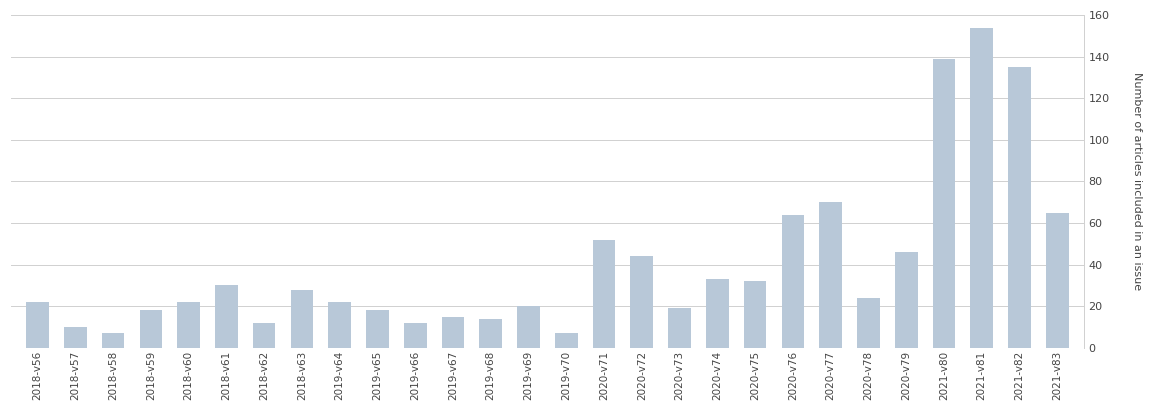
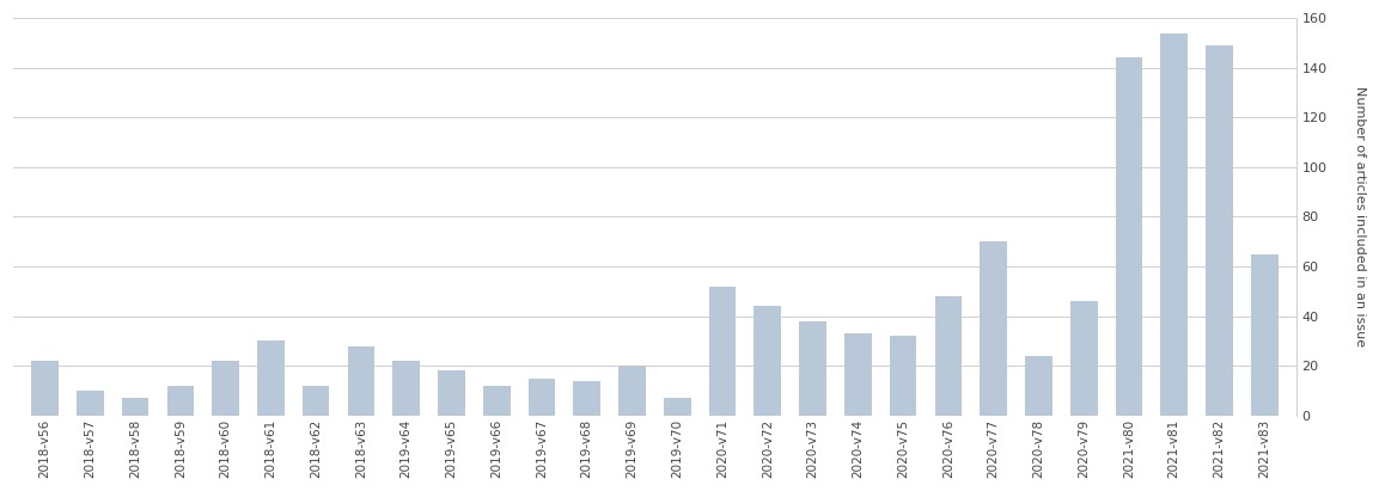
2018-v59: 18 -> 12
2020-v73: 19 -> 38
2020-v76: 64 -> 48
2021-v80: 139 -> 144
2021-v82: 135 -> 149
